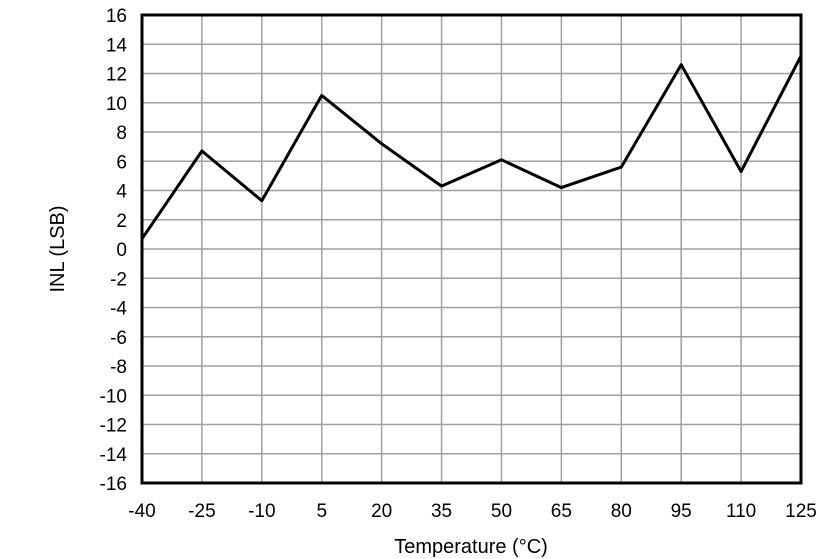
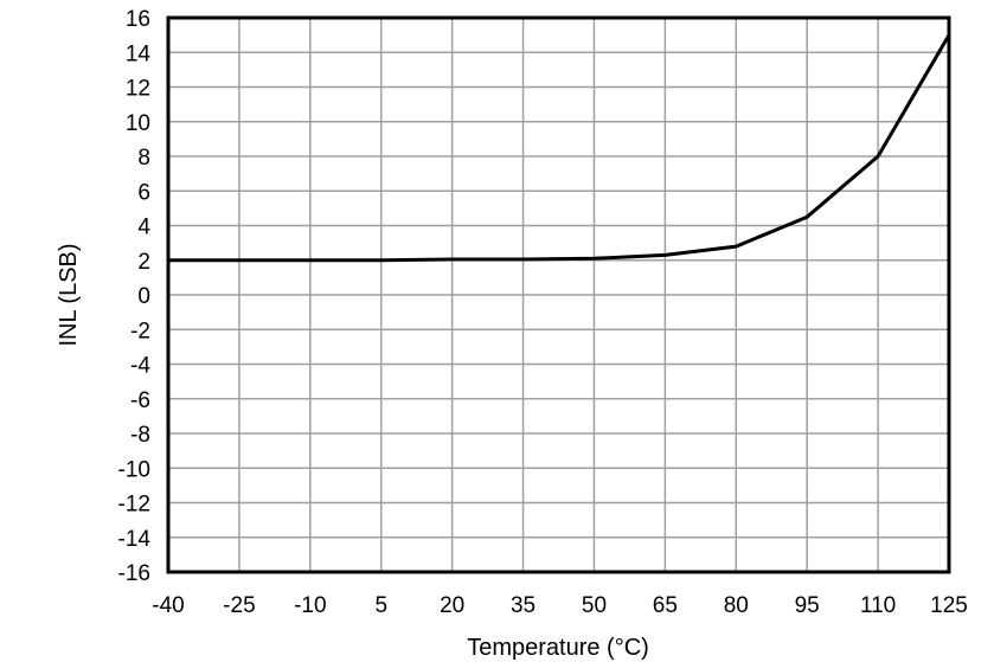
-40: 0.7 -> 2.0
-25: 6.7 -> 2.0
-10: 3.3 -> 2.0
5: 10.5 -> 2.0
20: 7.2 -> 2.0
35: 4.3 -> 2.0
50: 6.1 -> 2.1
65: 4.2 -> 2.3
80: 5.6 -> 2.8
95: 12.6 -> 4.5
110: 5.3 -> 8.0
125: 13.2 -> 15.0
